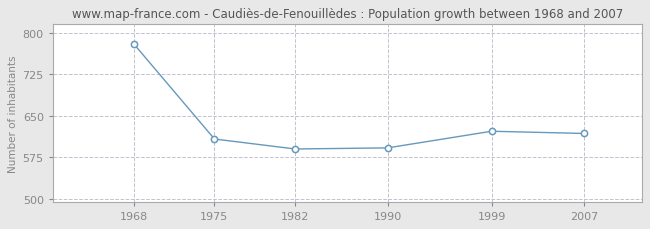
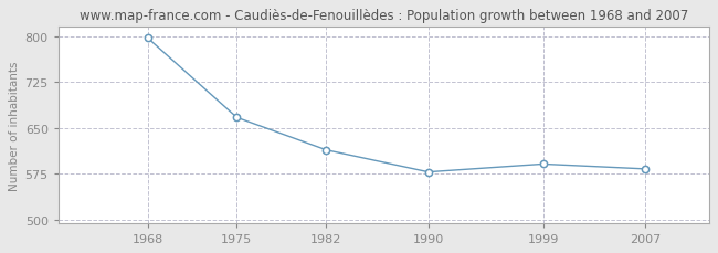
1968: 780 -> 797
1975: 608 -> 667
1982: 590 -> 614
1990: 592 -> 578
1999: 622 -> 591
2007: 618 -> 583
